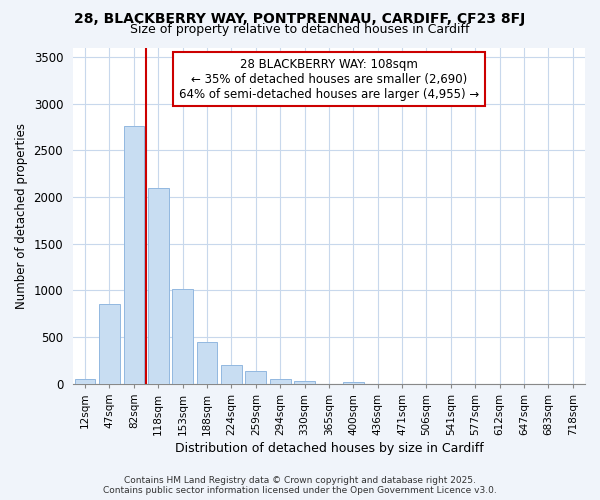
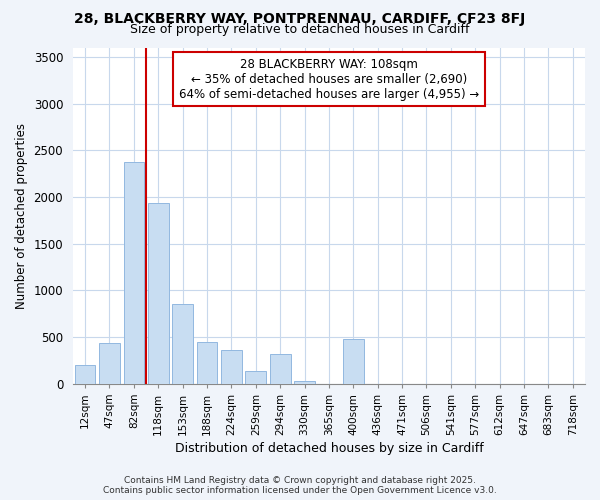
12sqm: 60 -> 200
47sqm: 850 -> 440
82sqm: 2760 -> 2380
118sqm: 2100 -> 1940
153sqm: 1020 -> 860
224sqm: 200 -> 360
294sqm: 60 -> 320
400sqm: 20 -> 480
